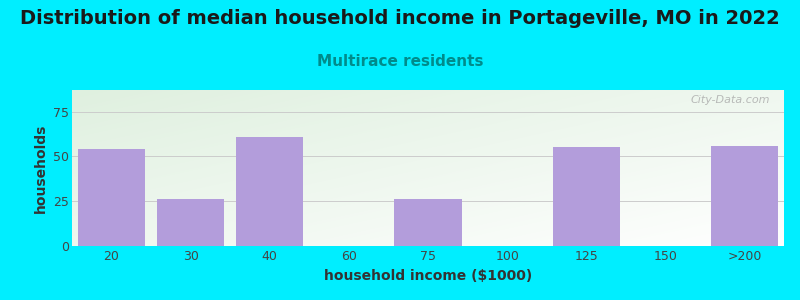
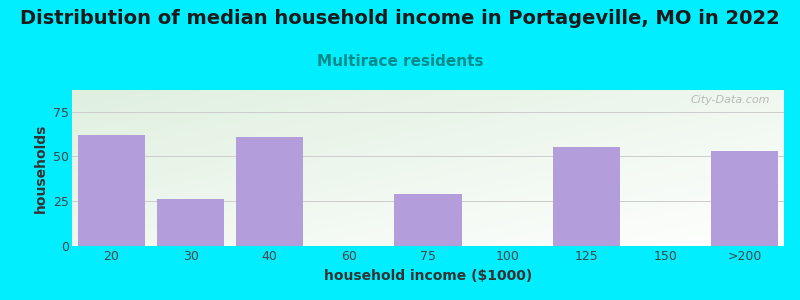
20: 54 -> 62
75: 26 -> 29
>200: 56 -> 53
